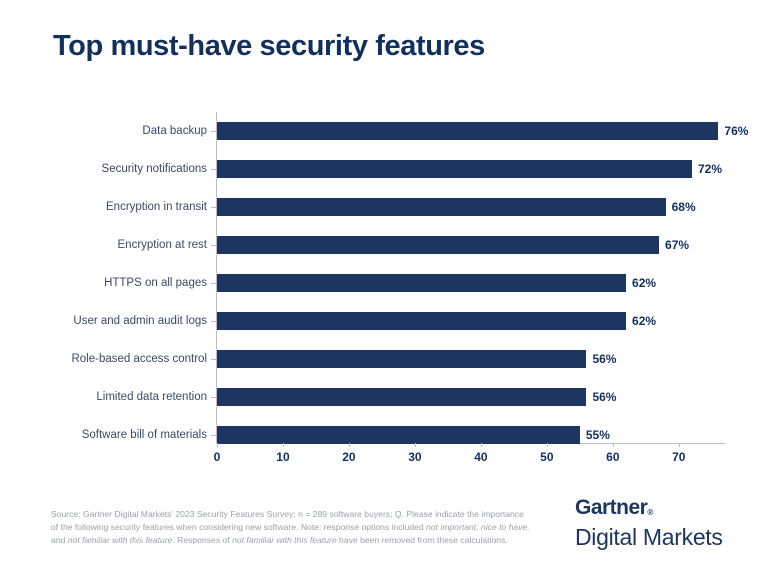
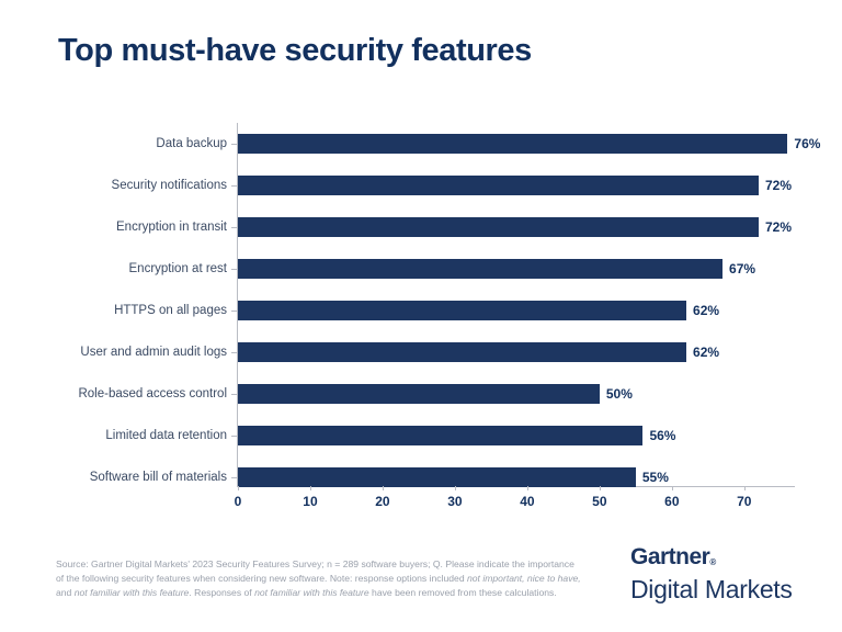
Encryption in transit: 68% -> 72%
Role-based access control: 56% -> 50%
